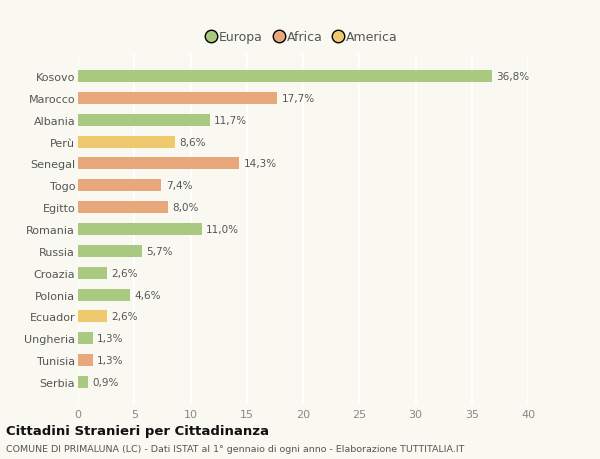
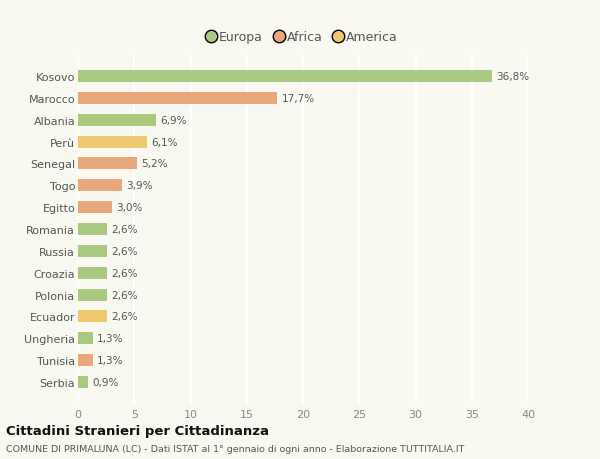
Albania: 11,7% -> 6,9%
Perù: 8,6% -> 6,1%
Senegal: 14,3% -> 5,2%
Togo: 7,4% -> 3,9%
Egitto: 8,0% -> 3,0%
Romania: 11,0% -> 2,6%
Russia: 5,7% -> 2,6%
Polonia: 4,6% -> 2,6%
